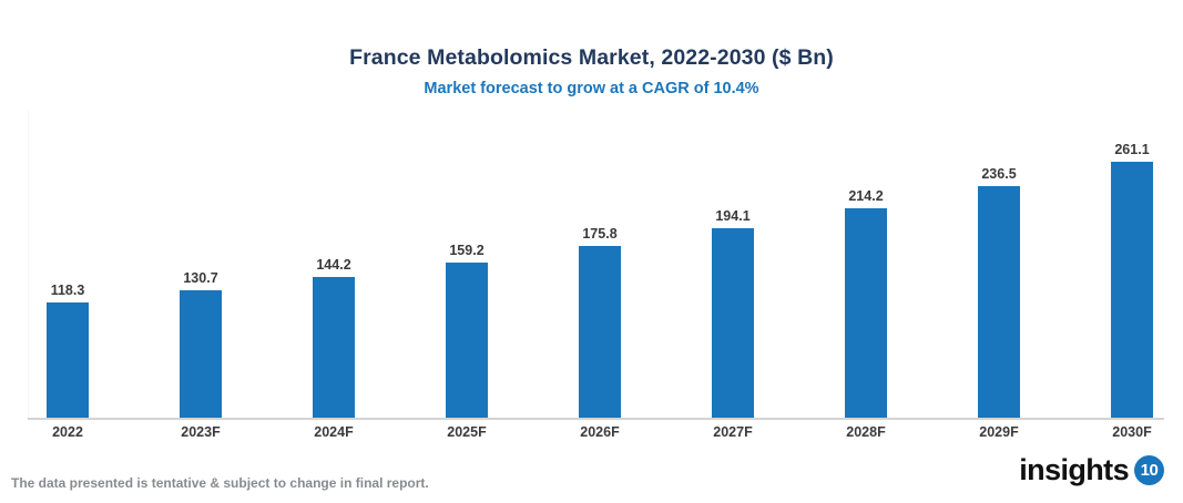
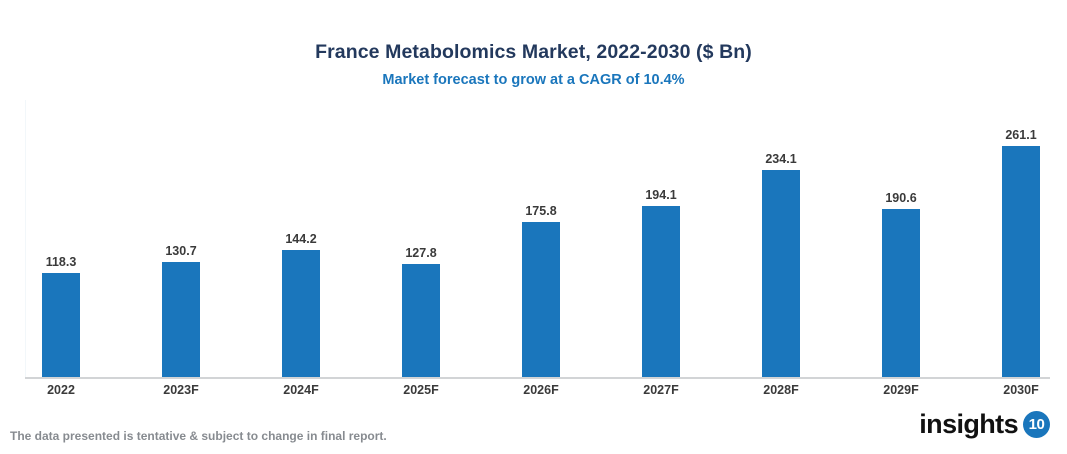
2025F: 159.2 -> 127.8
2028F: 214.2 -> 234.1
2029F: 236.5 -> 190.6
